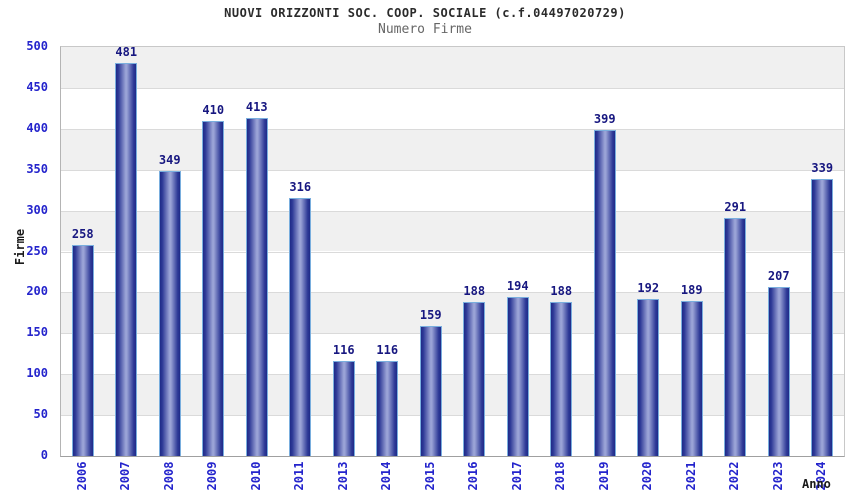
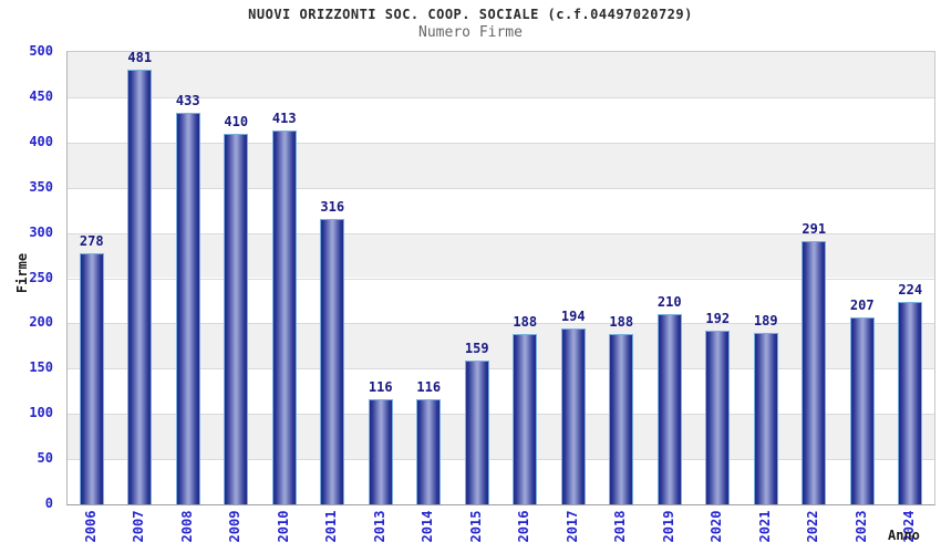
2006: 258 -> 278
2008: 349 -> 433
2019: 399 -> 210
2024: 339 -> 224
